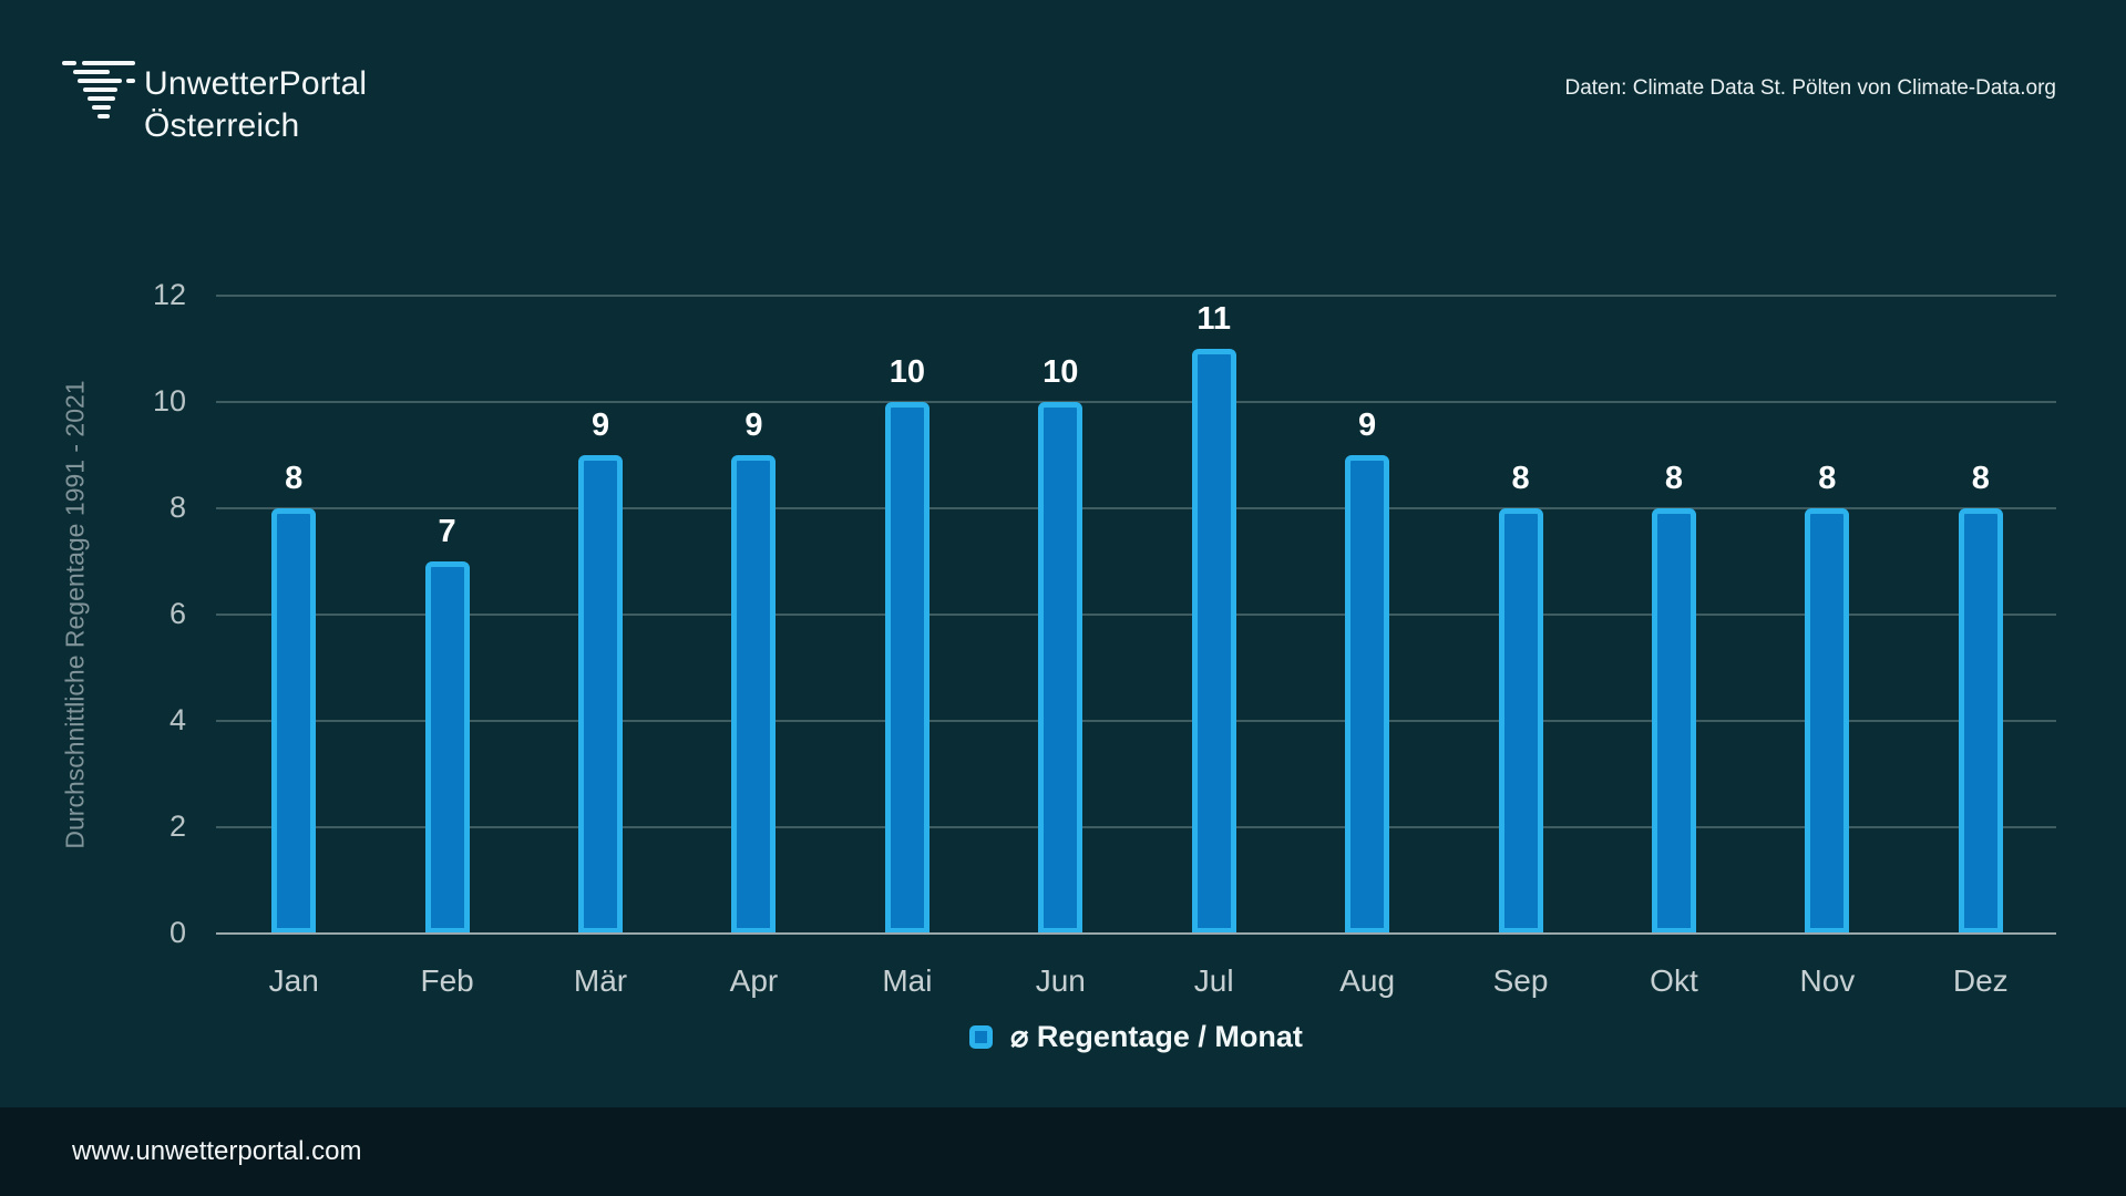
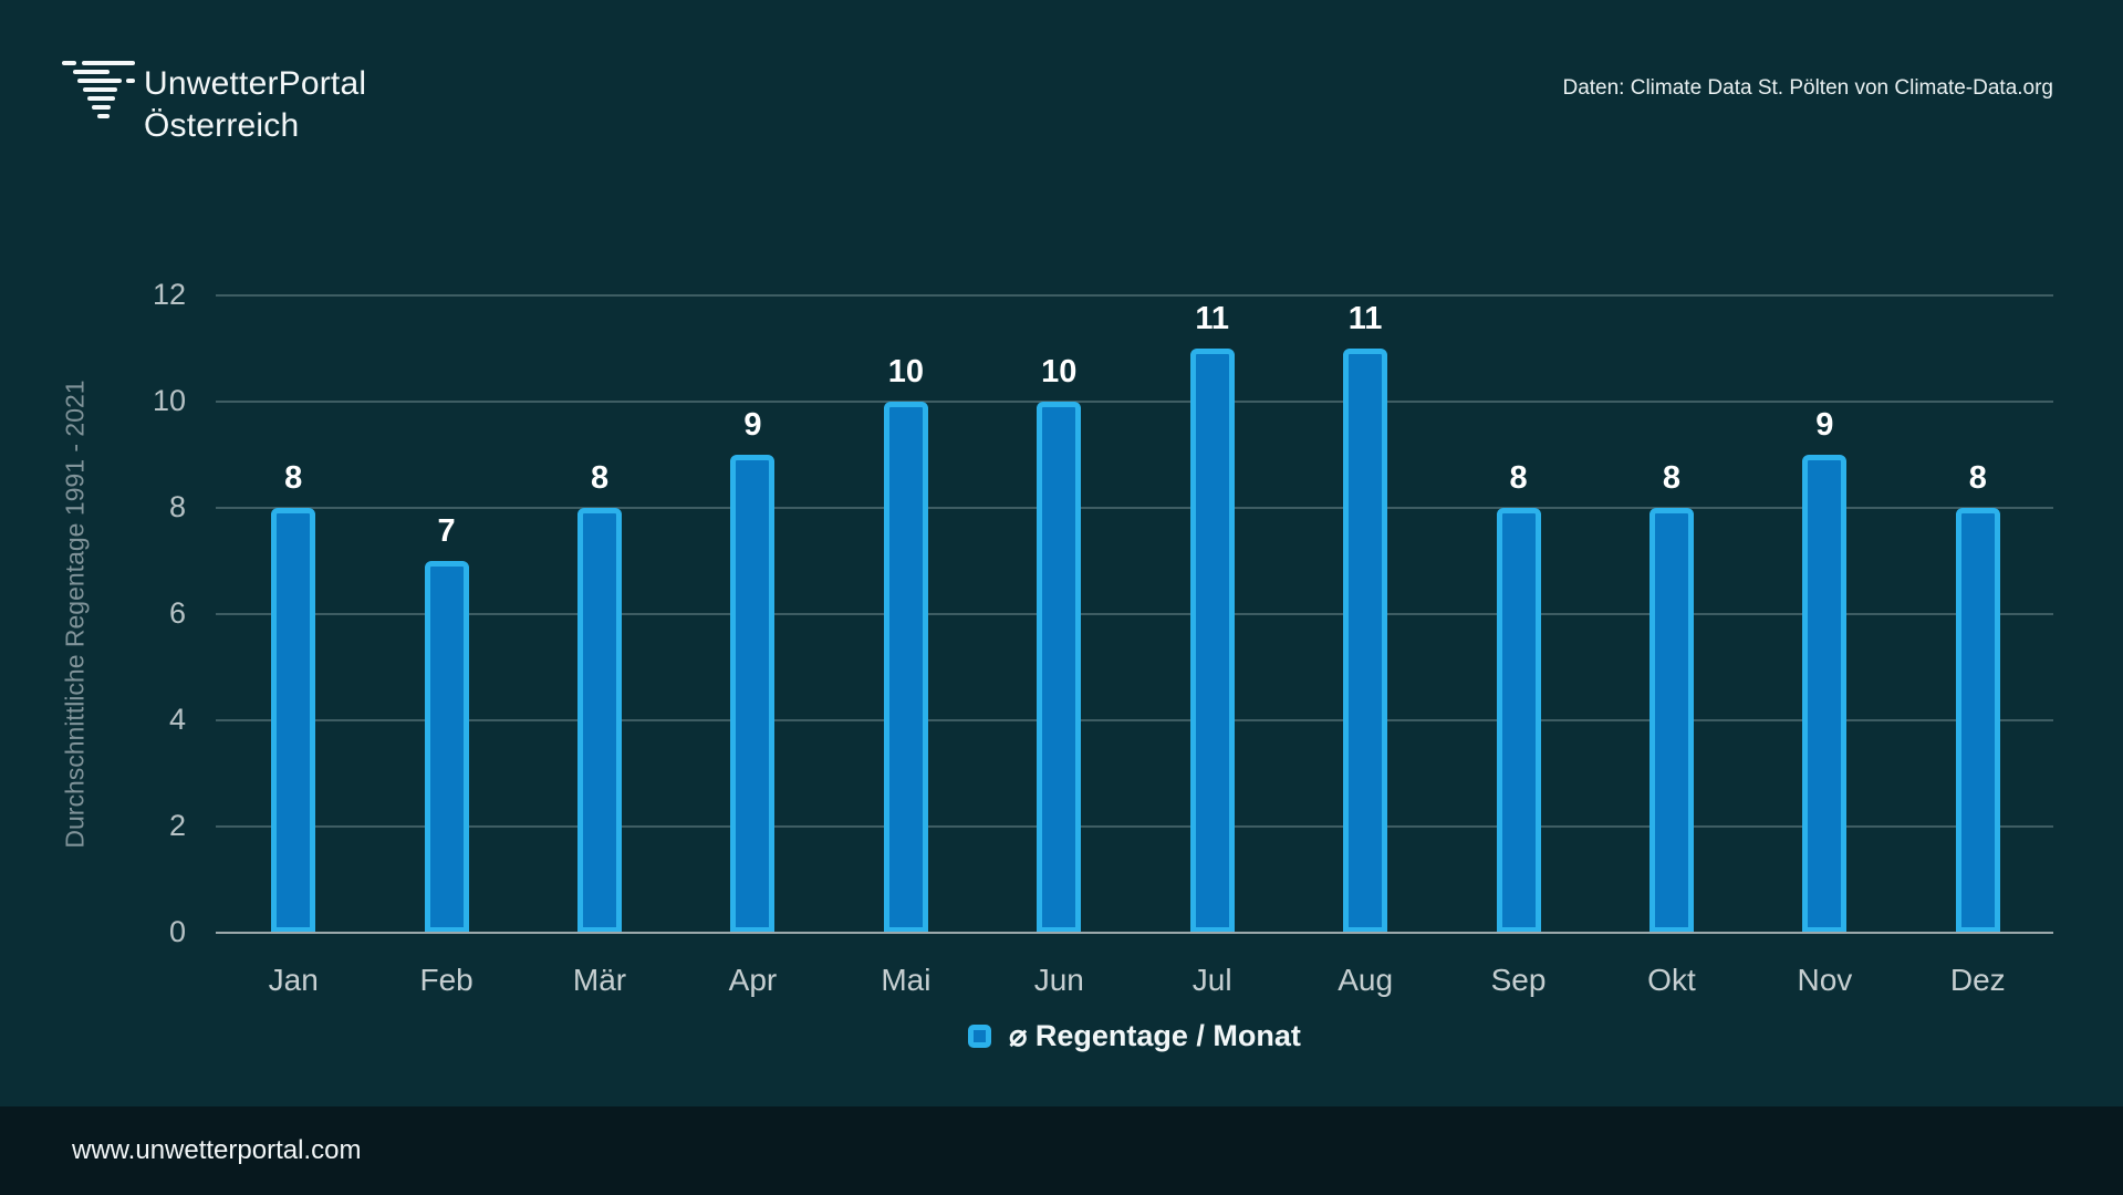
Mär: 9 -> 8
Aug: 9 -> 11
Nov: 8 -> 9
